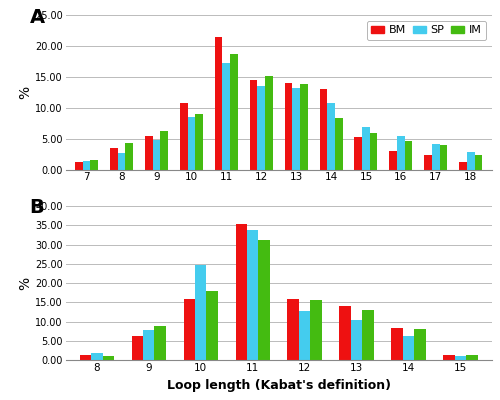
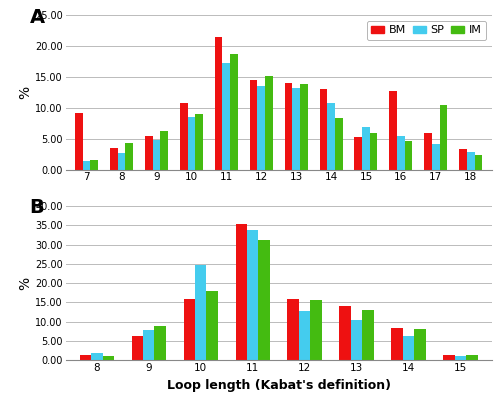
BM/7: 1.3 -> 9.2
BM/16: 3.0 -> 12.8
BM/17: 2.4 -> 6.0
IM/17: 4.0 -> 10.4
BM/18: 1.2 -> 3.4
